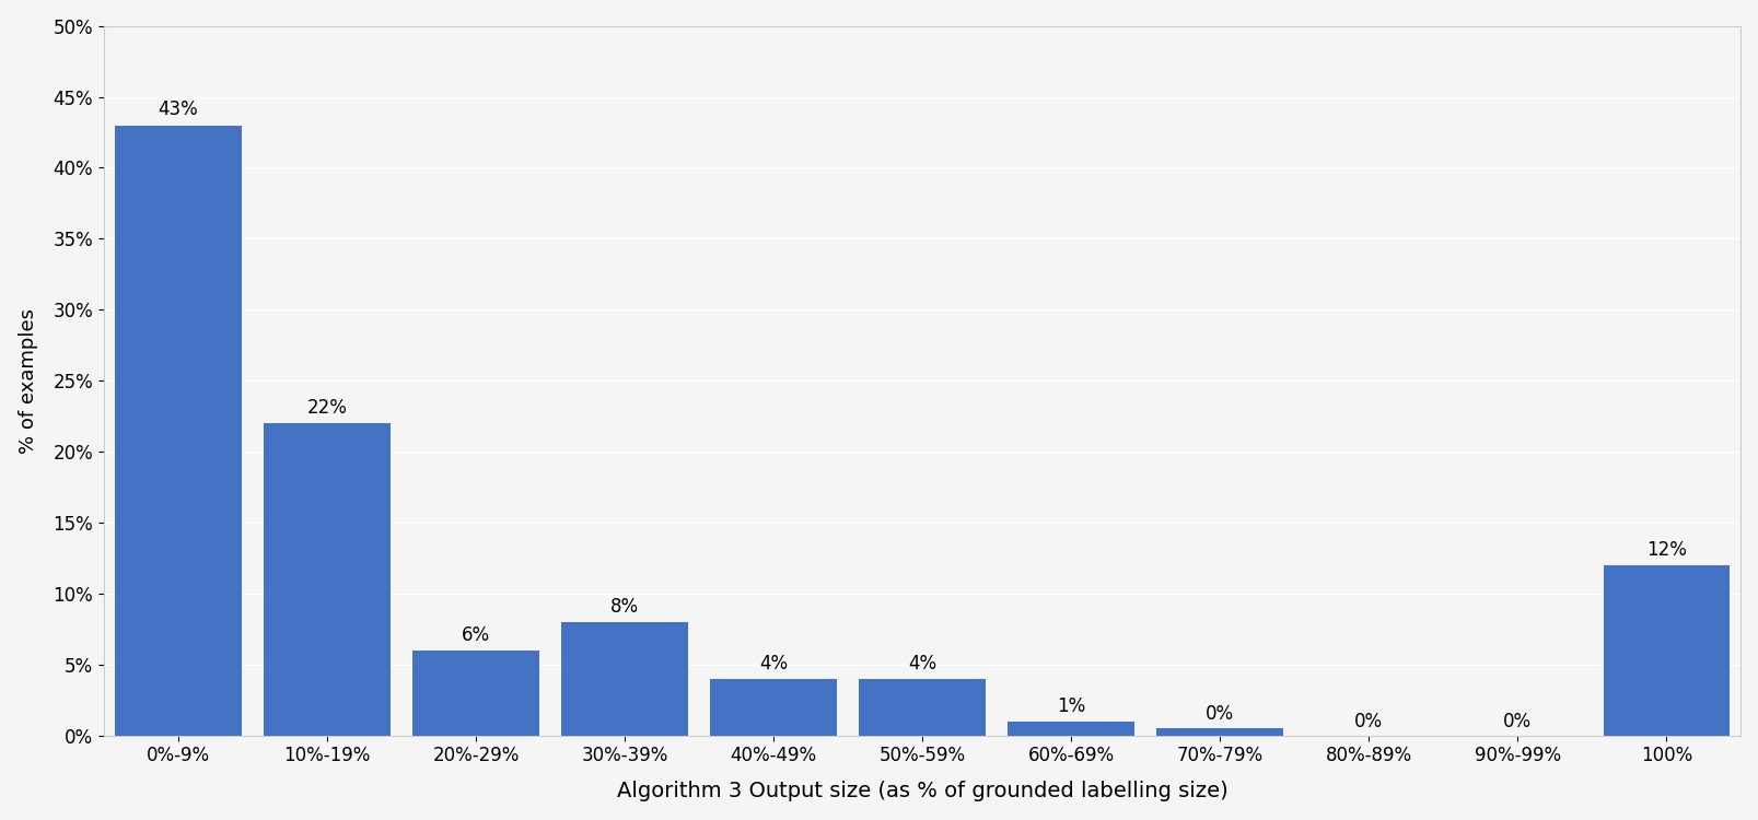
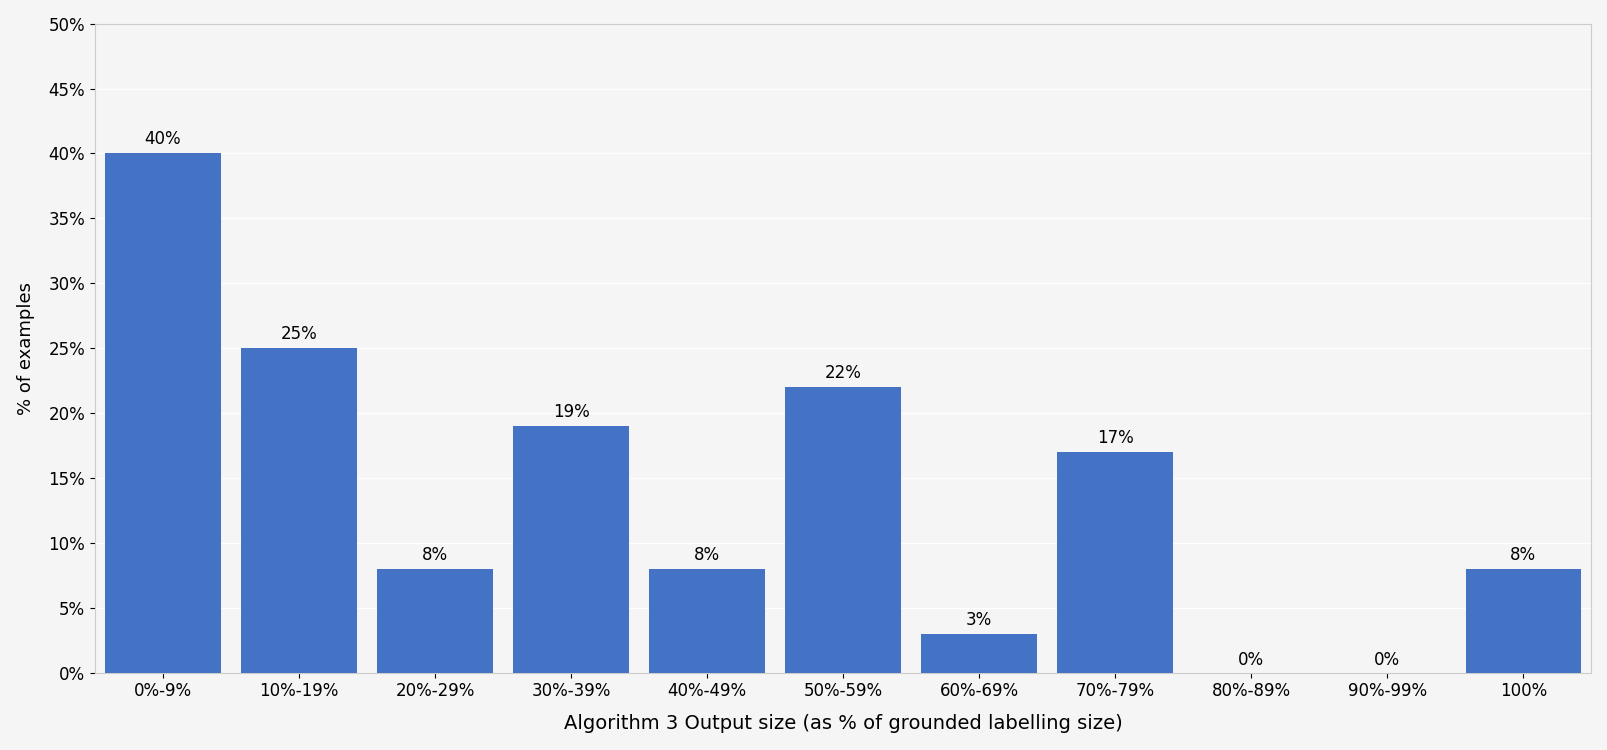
0%-9%: 43% -> 40%
10%-19%: 22% -> 25%
20%-29%: 6% -> 8%
30%-39%: 8% -> 19%
40%-49%: 4% -> 8%
50%-59%: 4% -> 22%
60%-69%: 1% -> 3%
70%-79%: 0% -> 17%
100%: 12% -> 8%
